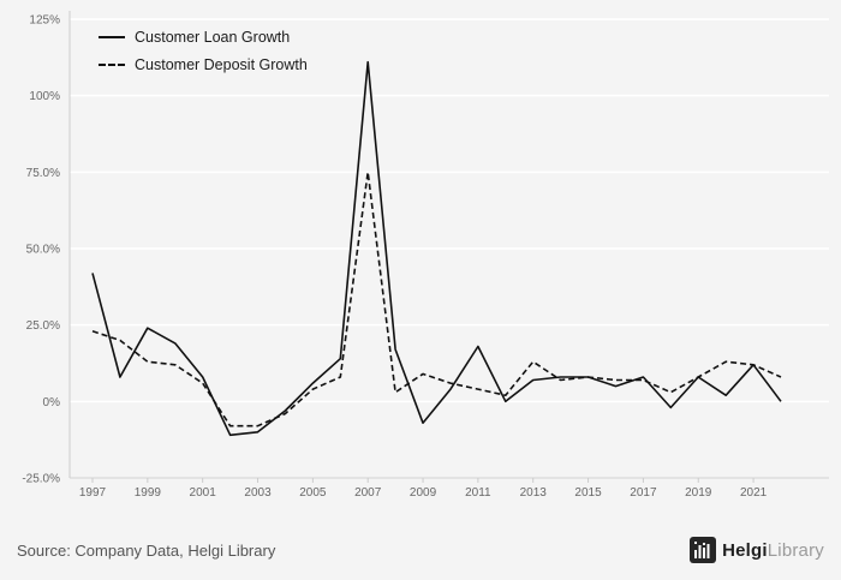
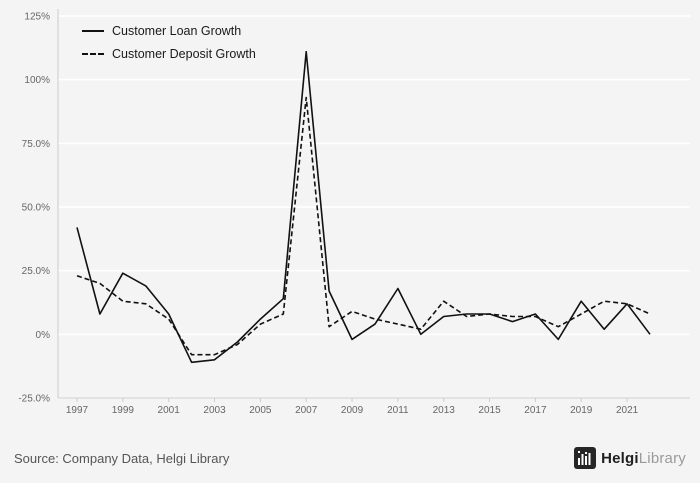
Customer Deposit Growth/2007: 75% -> 93%
Customer Loan Growth/2009: -7% -> -2%
Customer Loan Growth/2019: 8% -> 13%
